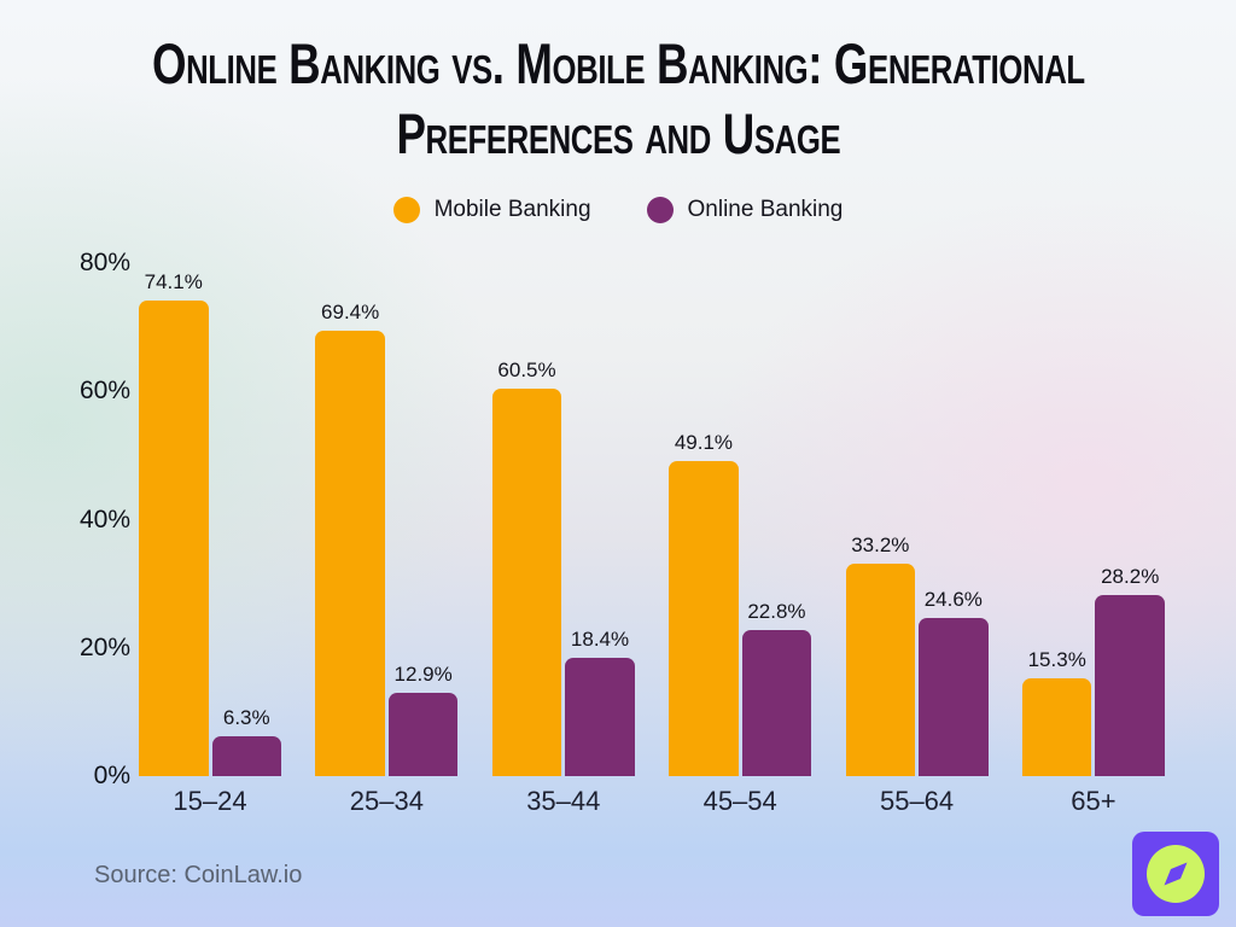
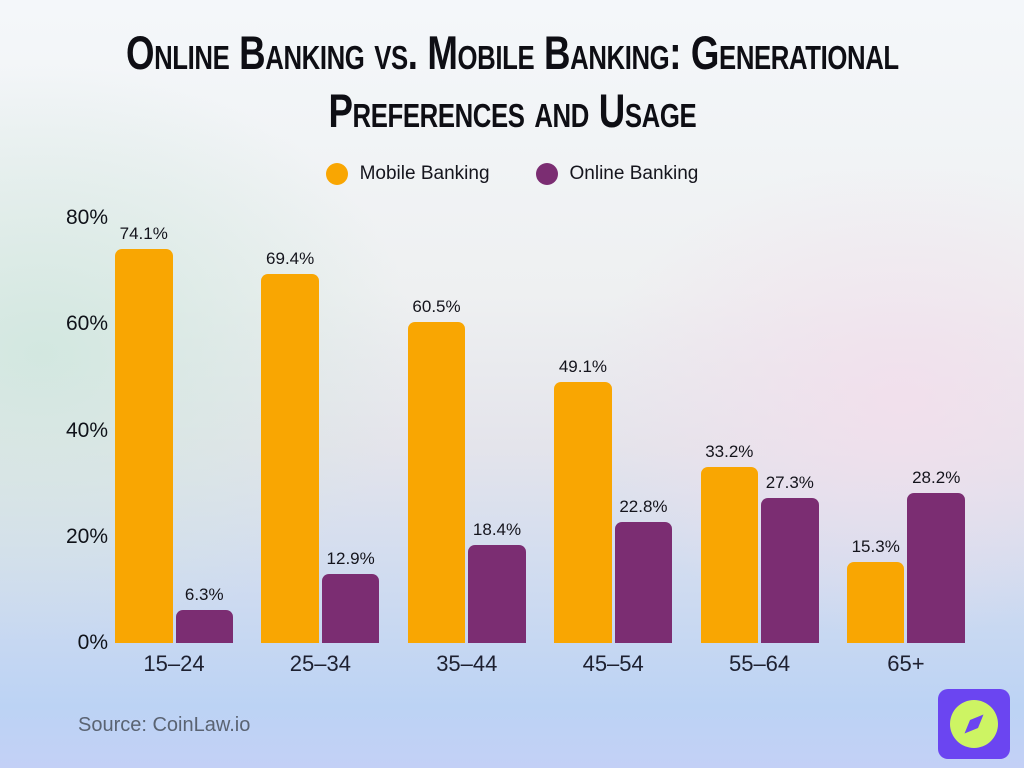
Online Banking/55–64: 24.6% -> 27.3%
